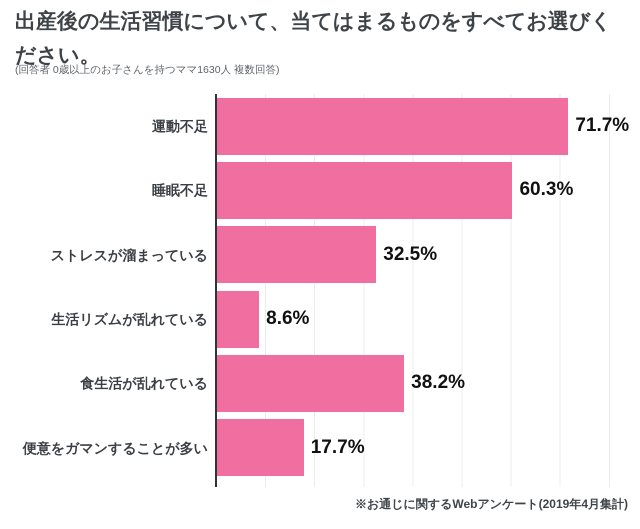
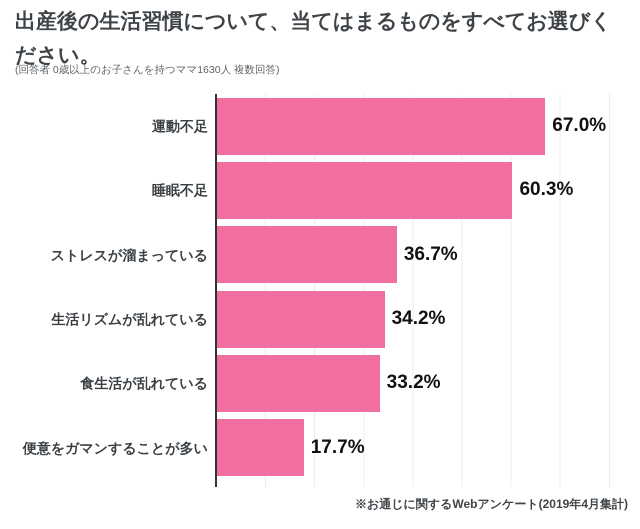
運動不足: 71.7% -> 67.0%
ストレスが溜まっている: 32.5% -> 36.7%
生活リズムが乱れている: 8.6% -> 34.2%
食生活が乱れている: 38.2% -> 33.2%
